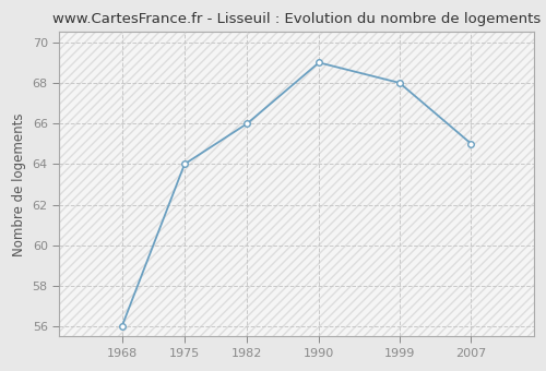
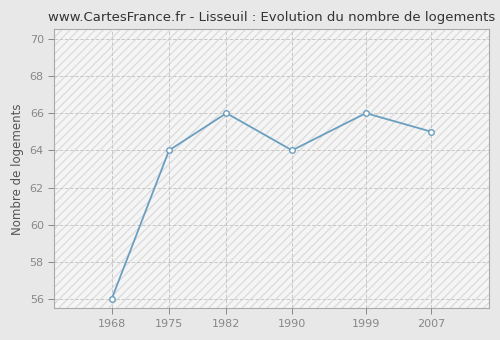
1990: 69 -> 64
1999: 68 -> 66
